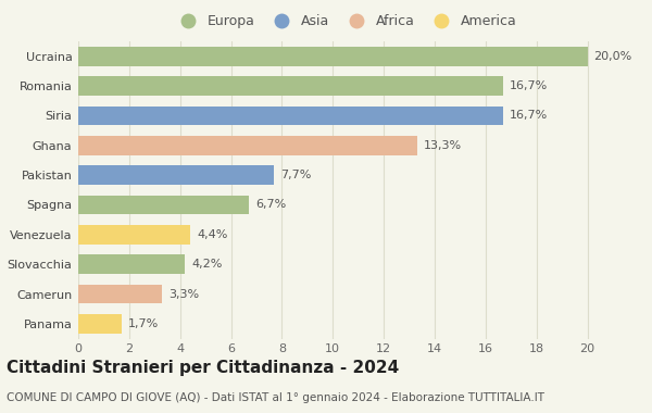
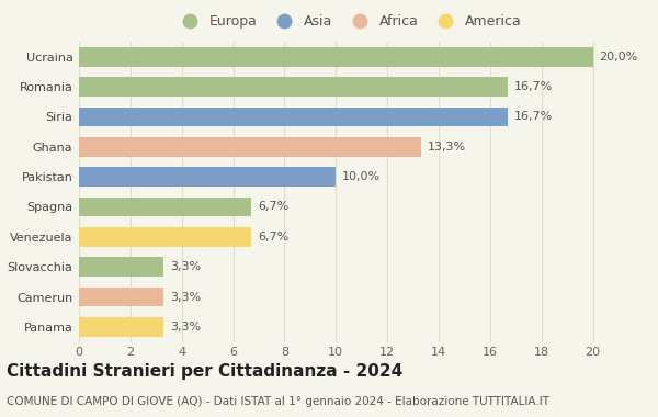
Pakistan: 7,7% -> 10,0%
Venezuela: 4,4% -> 6,7%
Slovacchia: 4,2% -> 3,3%
Panama: 1,7% -> 3,3%
